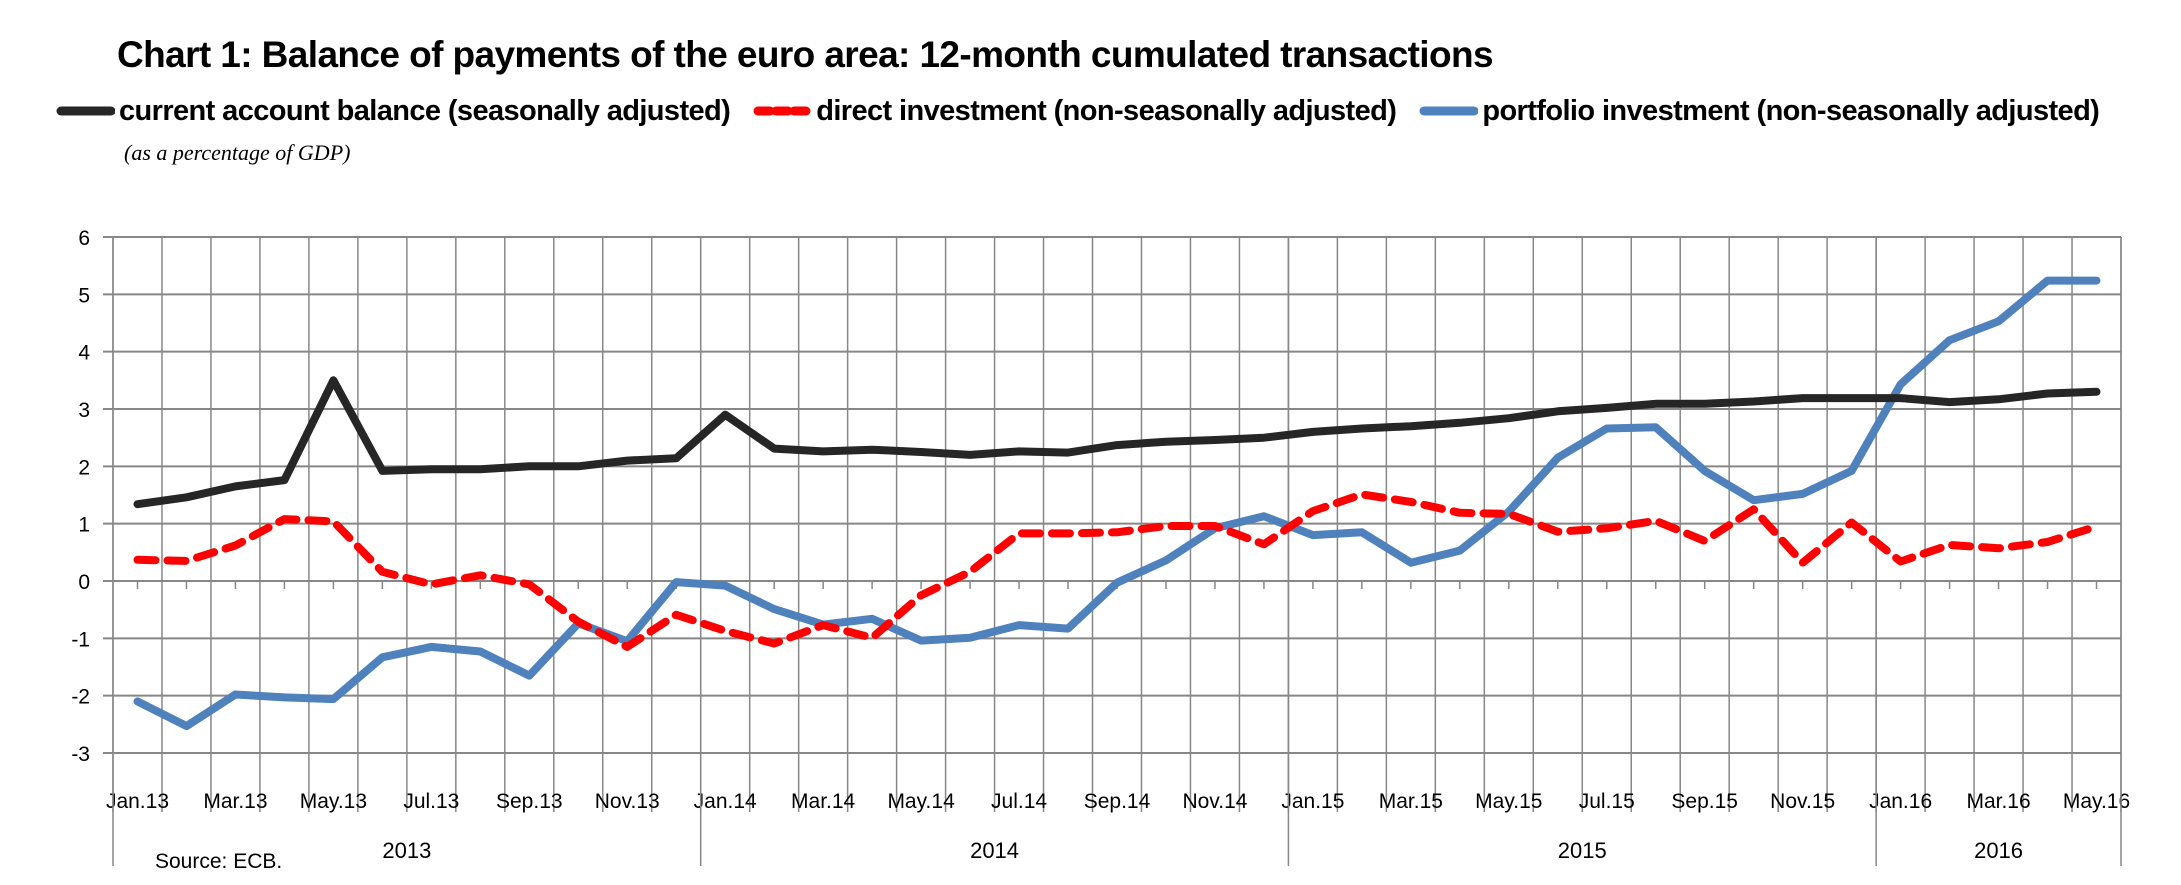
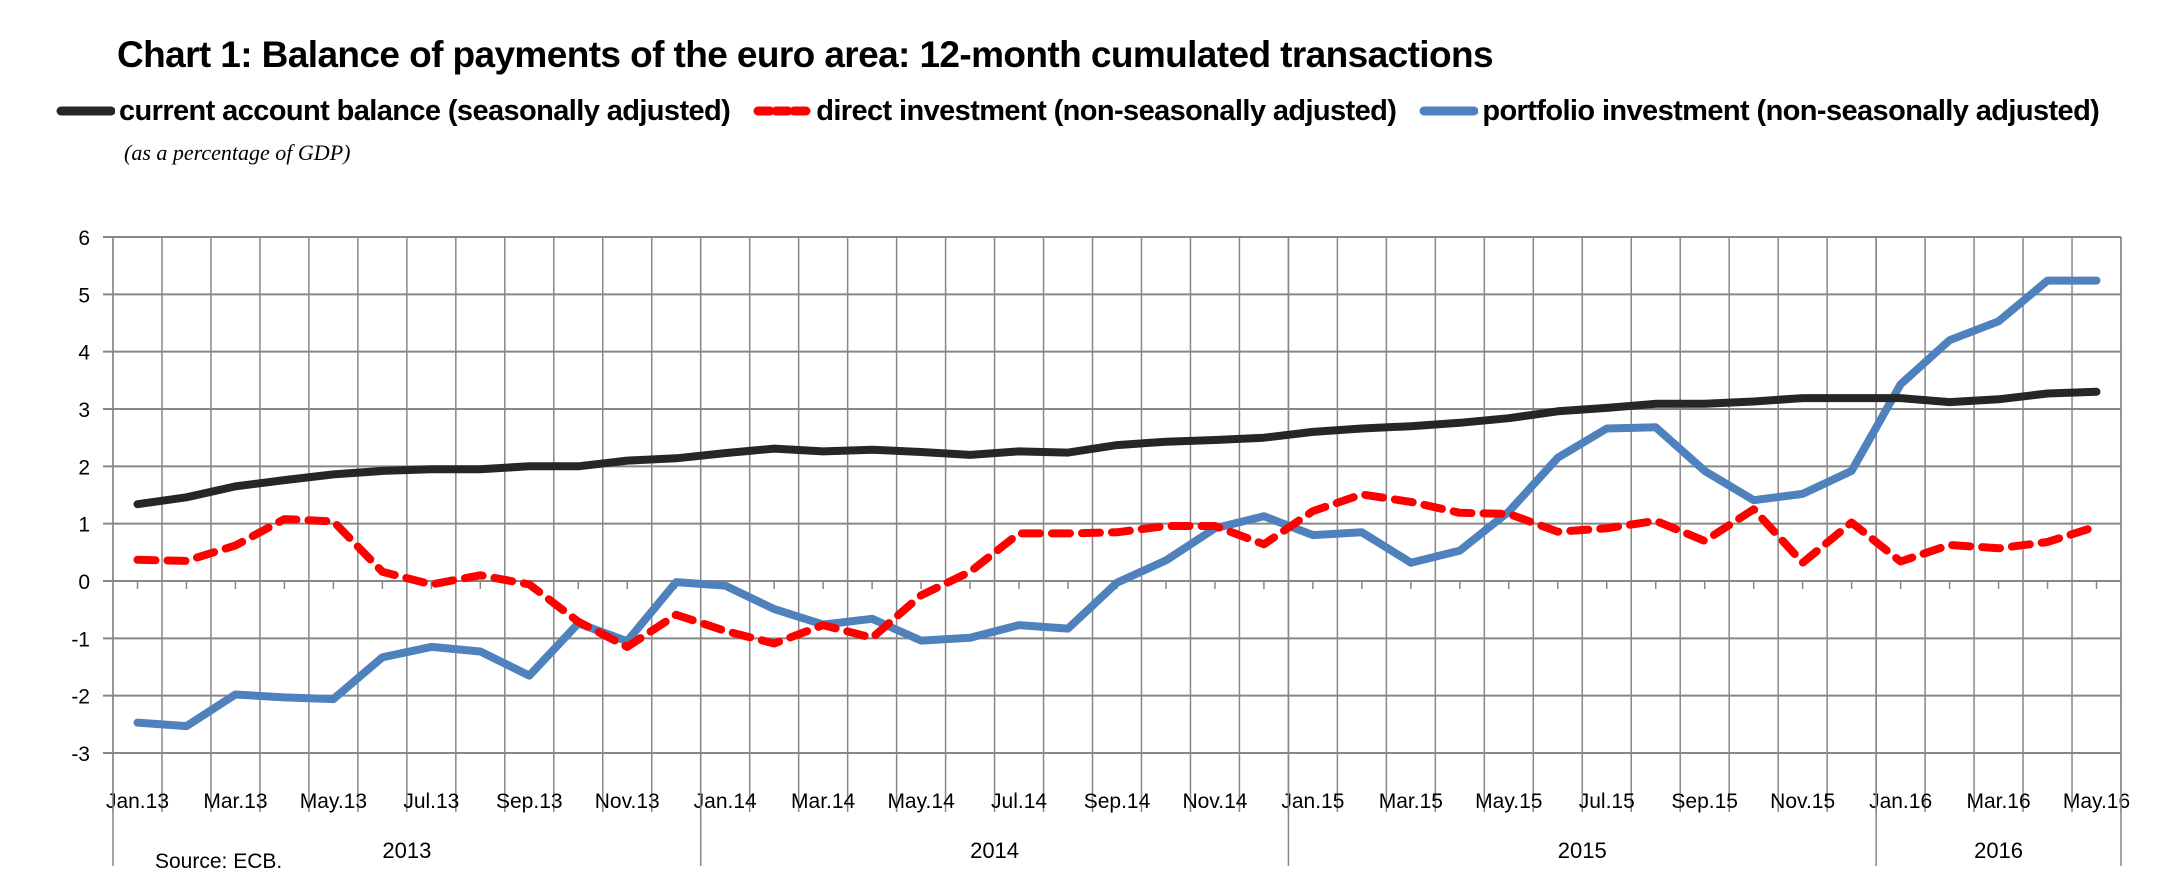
portfolio investment (non-seasonally adjusted)/Jan.13: -2.1 -> -2.5
current account balance (seasonally adjusted)/May.13: 3.5 -> 1.9
current account balance (seasonally adjusted)/Jan.14: 2.9 -> 2.2
